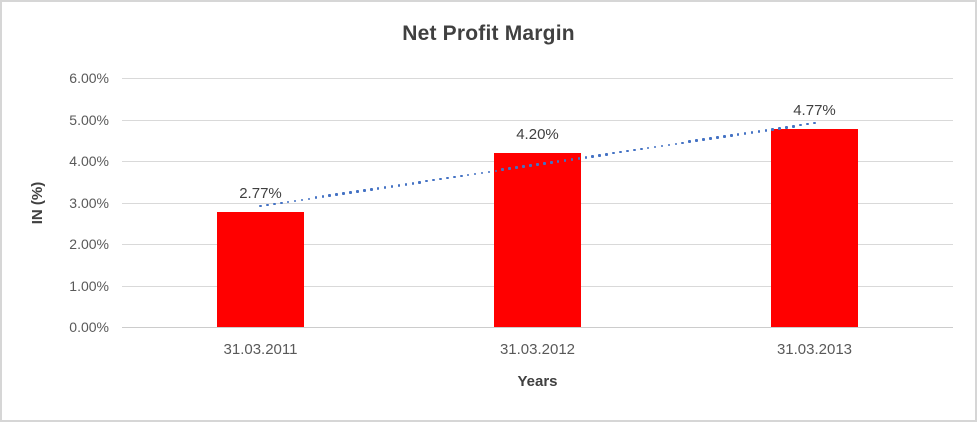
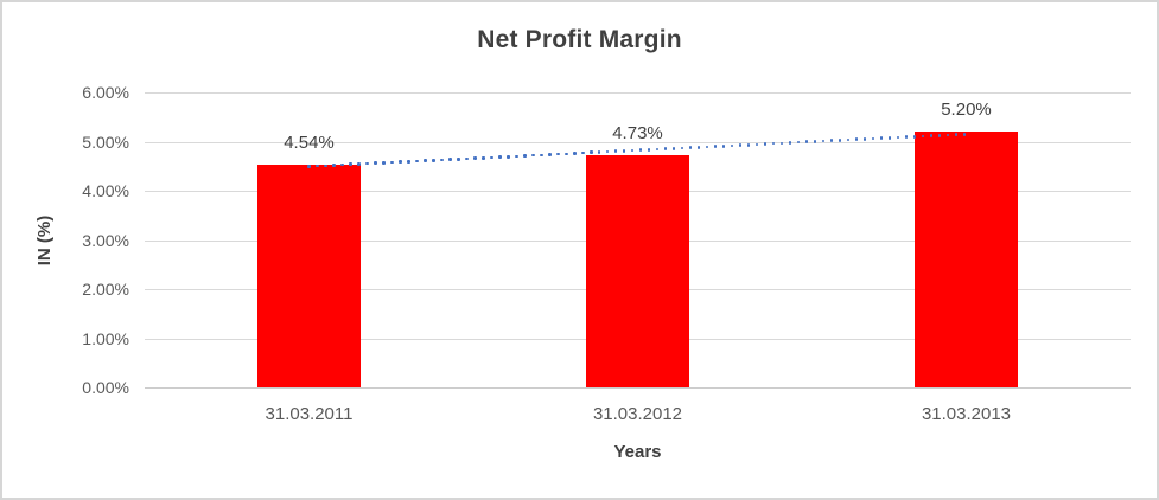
31.03.2011: 2.77% -> 4.54%
31.03.2012: 4.20% -> 4.73%
31.03.2013: 4.77% -> 5.20%
